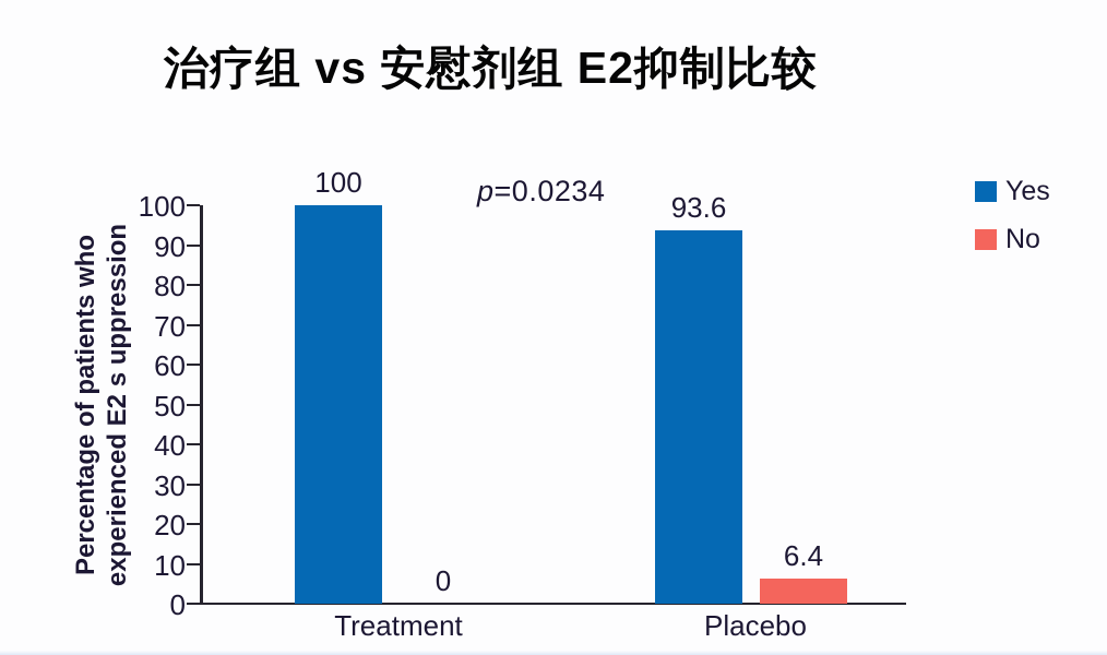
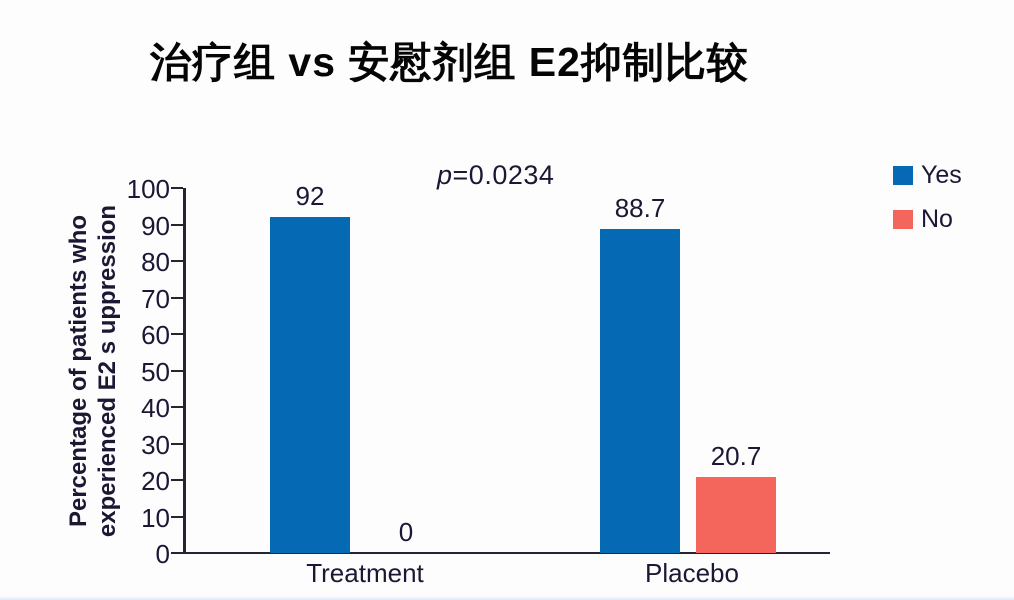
Yes/Treatment: 100 -> 92
Yes/Placebo: 93.6 -> 88.7
No/Placebo: 6.4 -> 20.7
